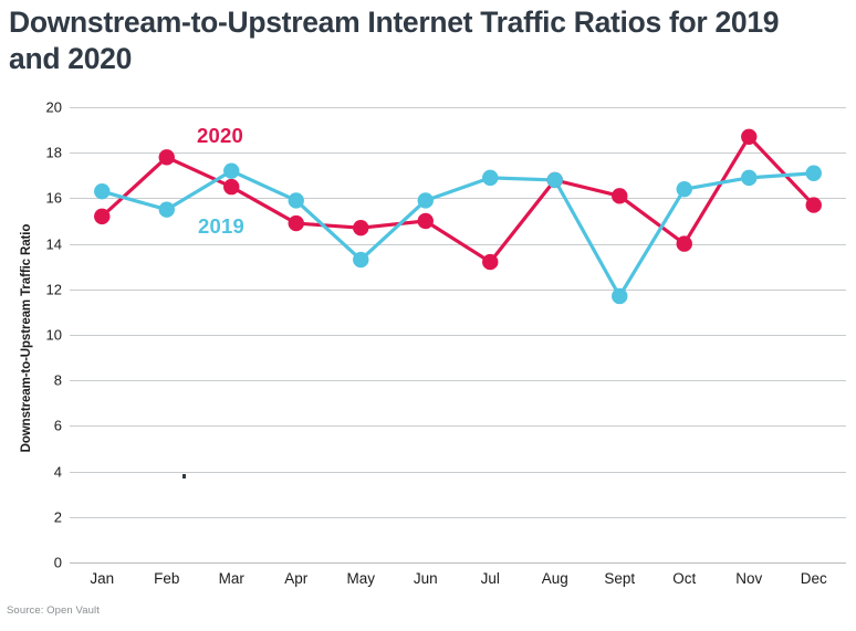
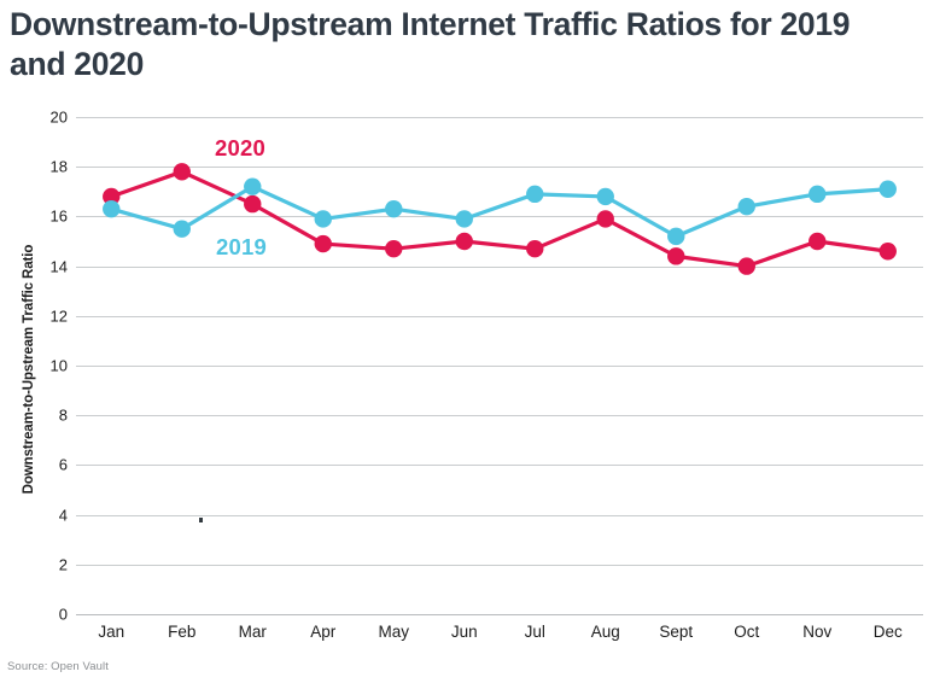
2020/Jan: 15.2 -> 16.8
2019/May: 13.3 -> 16.3
2020/Jul: 13.2 -> 14.7
2020/Aug: 16.8 -> 15.9
2019/Sept: 11.7 -> 15.2
2020/Sept: 16.1 -> 14.4
2020/Nov: 18.7 -> 15.0
2020/Dec: 15.7 -> 14.6
